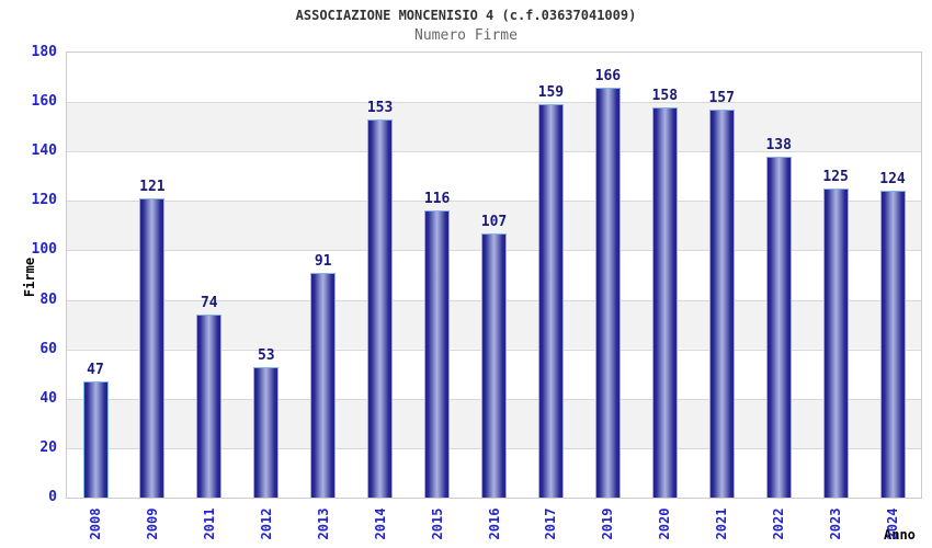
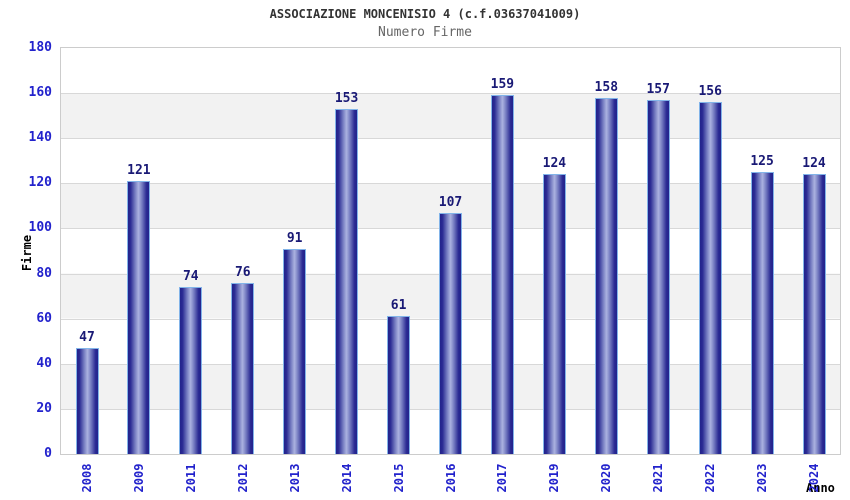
2012: 53 -> 76
2015: 116 -> 61
2019: 166 -> 124
2022: 138 -> 156
